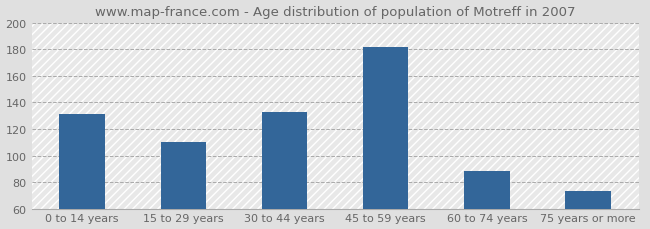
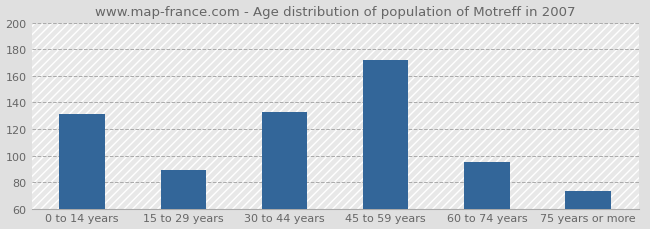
15 to 29 years: 110 -> 89
45 to 59 years: 182 -> 172
60 to 74 years: 88 -> 95
